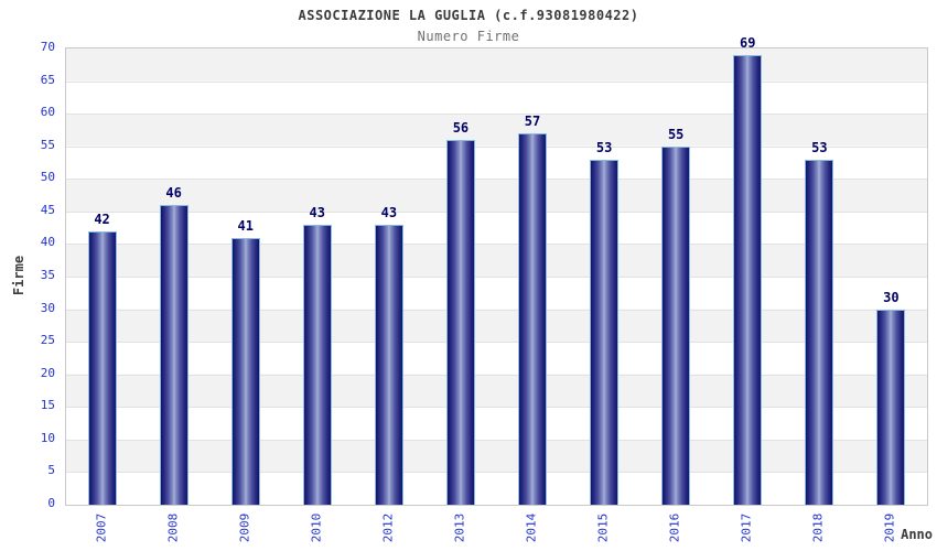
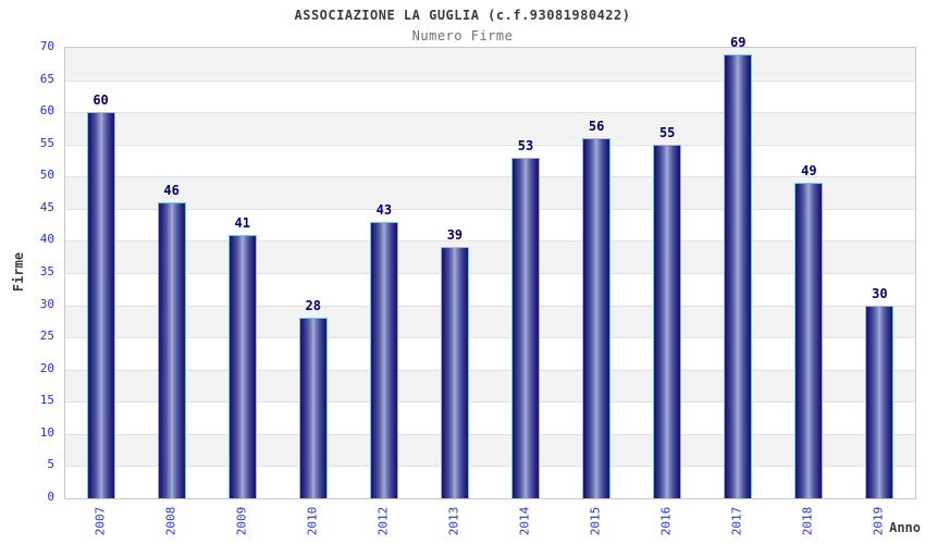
2007: 42 -> 60
2010: 43 -> 28
2013: 56 -> 39
2014: 57 -> 53
2015: 53 -> 56
2018: 53 -> 49
